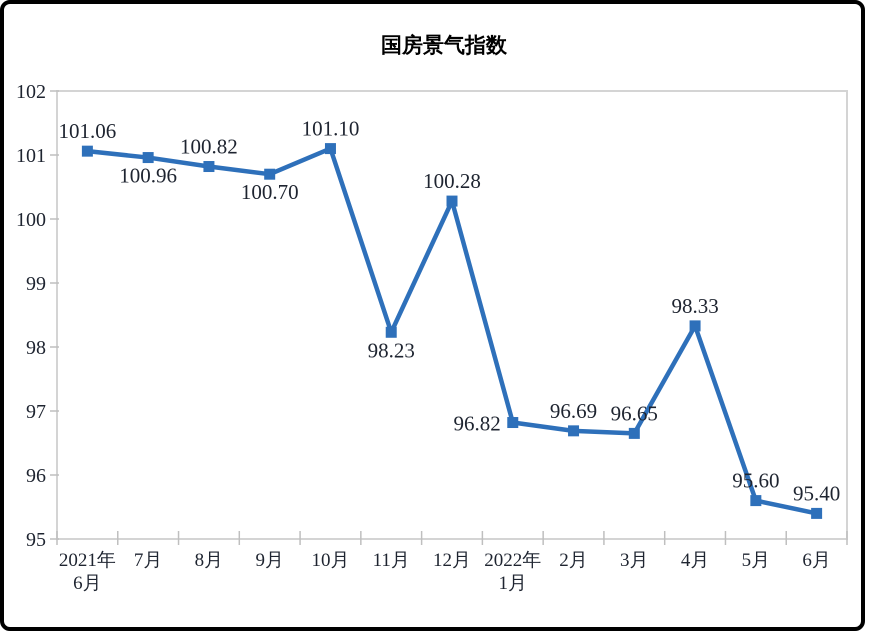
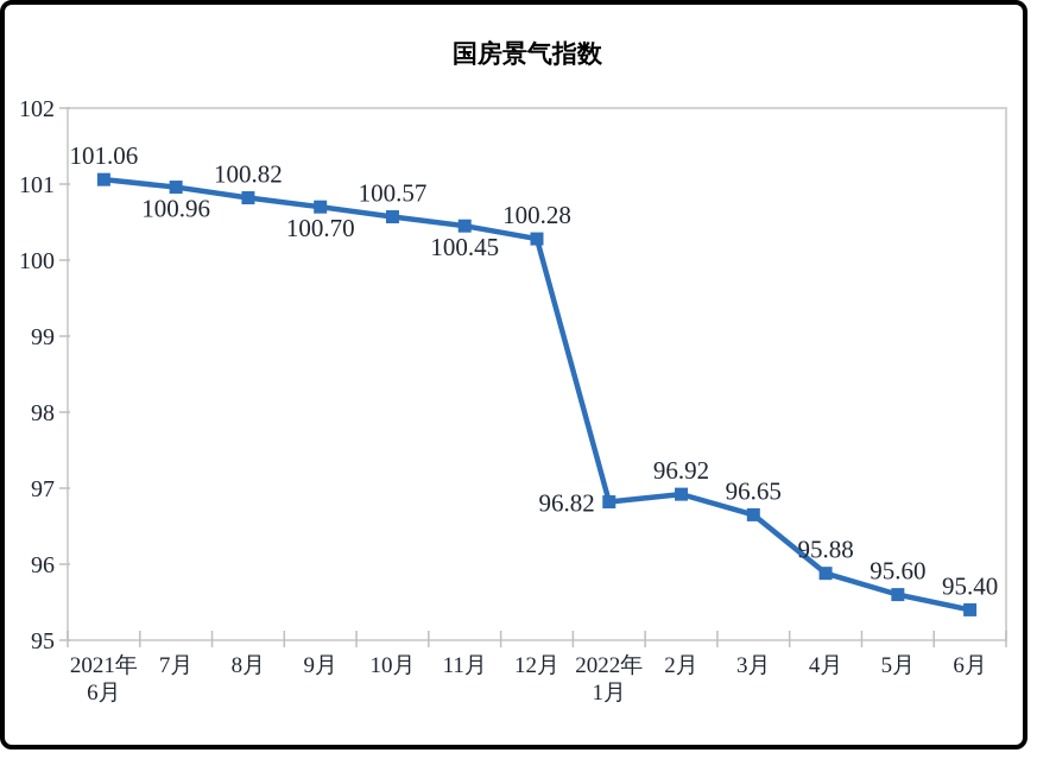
10月: 101.10 -> 100.57
11月: 98.23 -> 100.45
2月: 96.69 -> 96.92
4月: 98.33 -> 95.88
